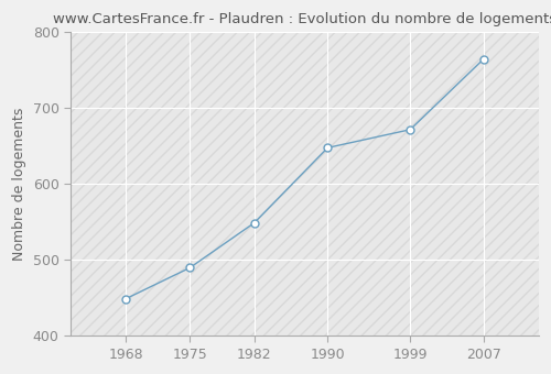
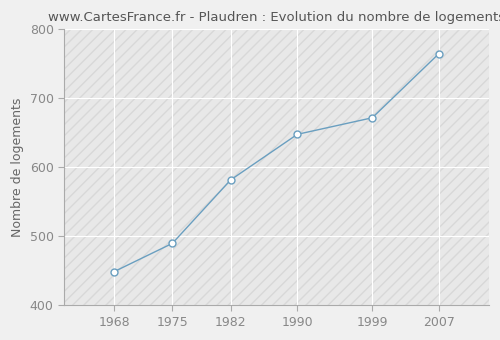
1982: 549 -> 582
